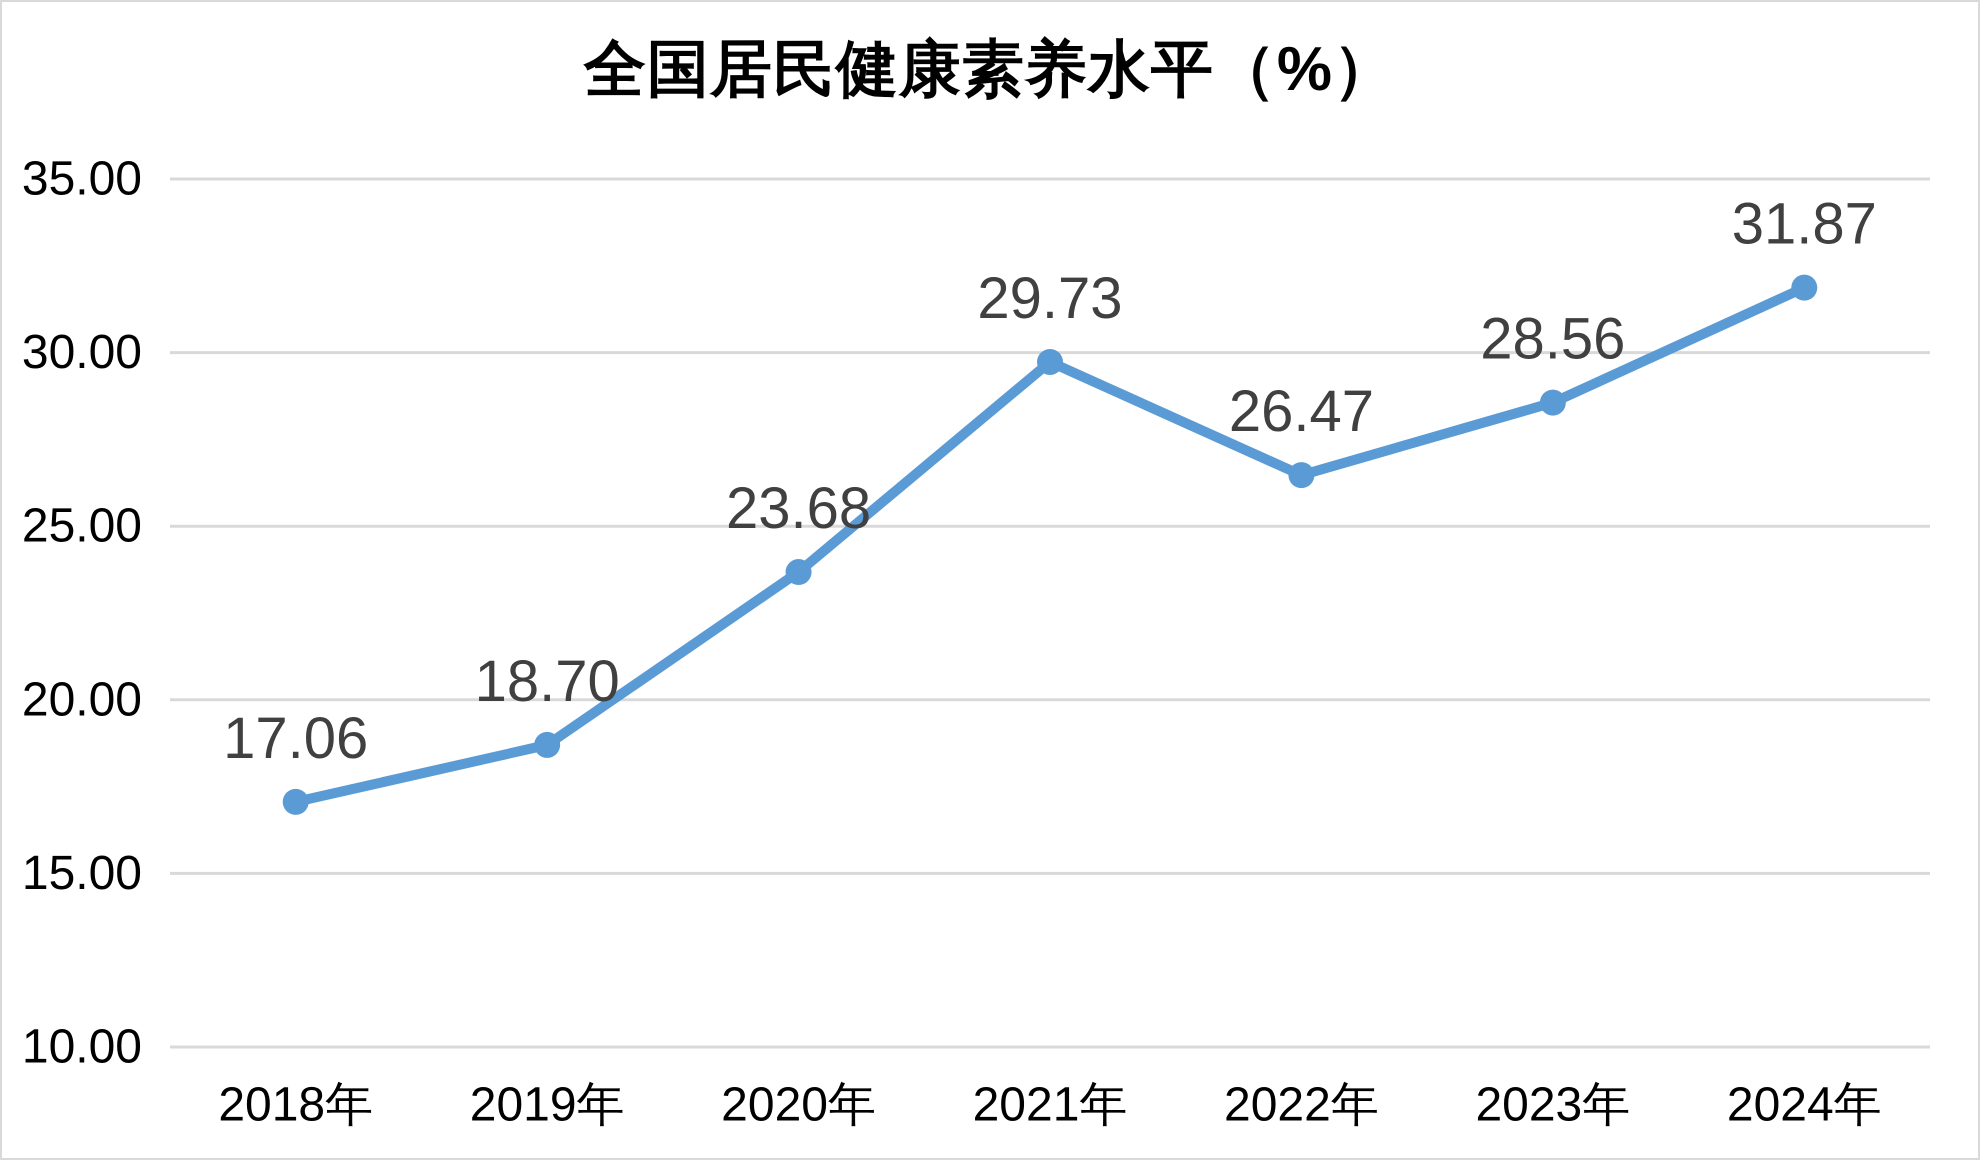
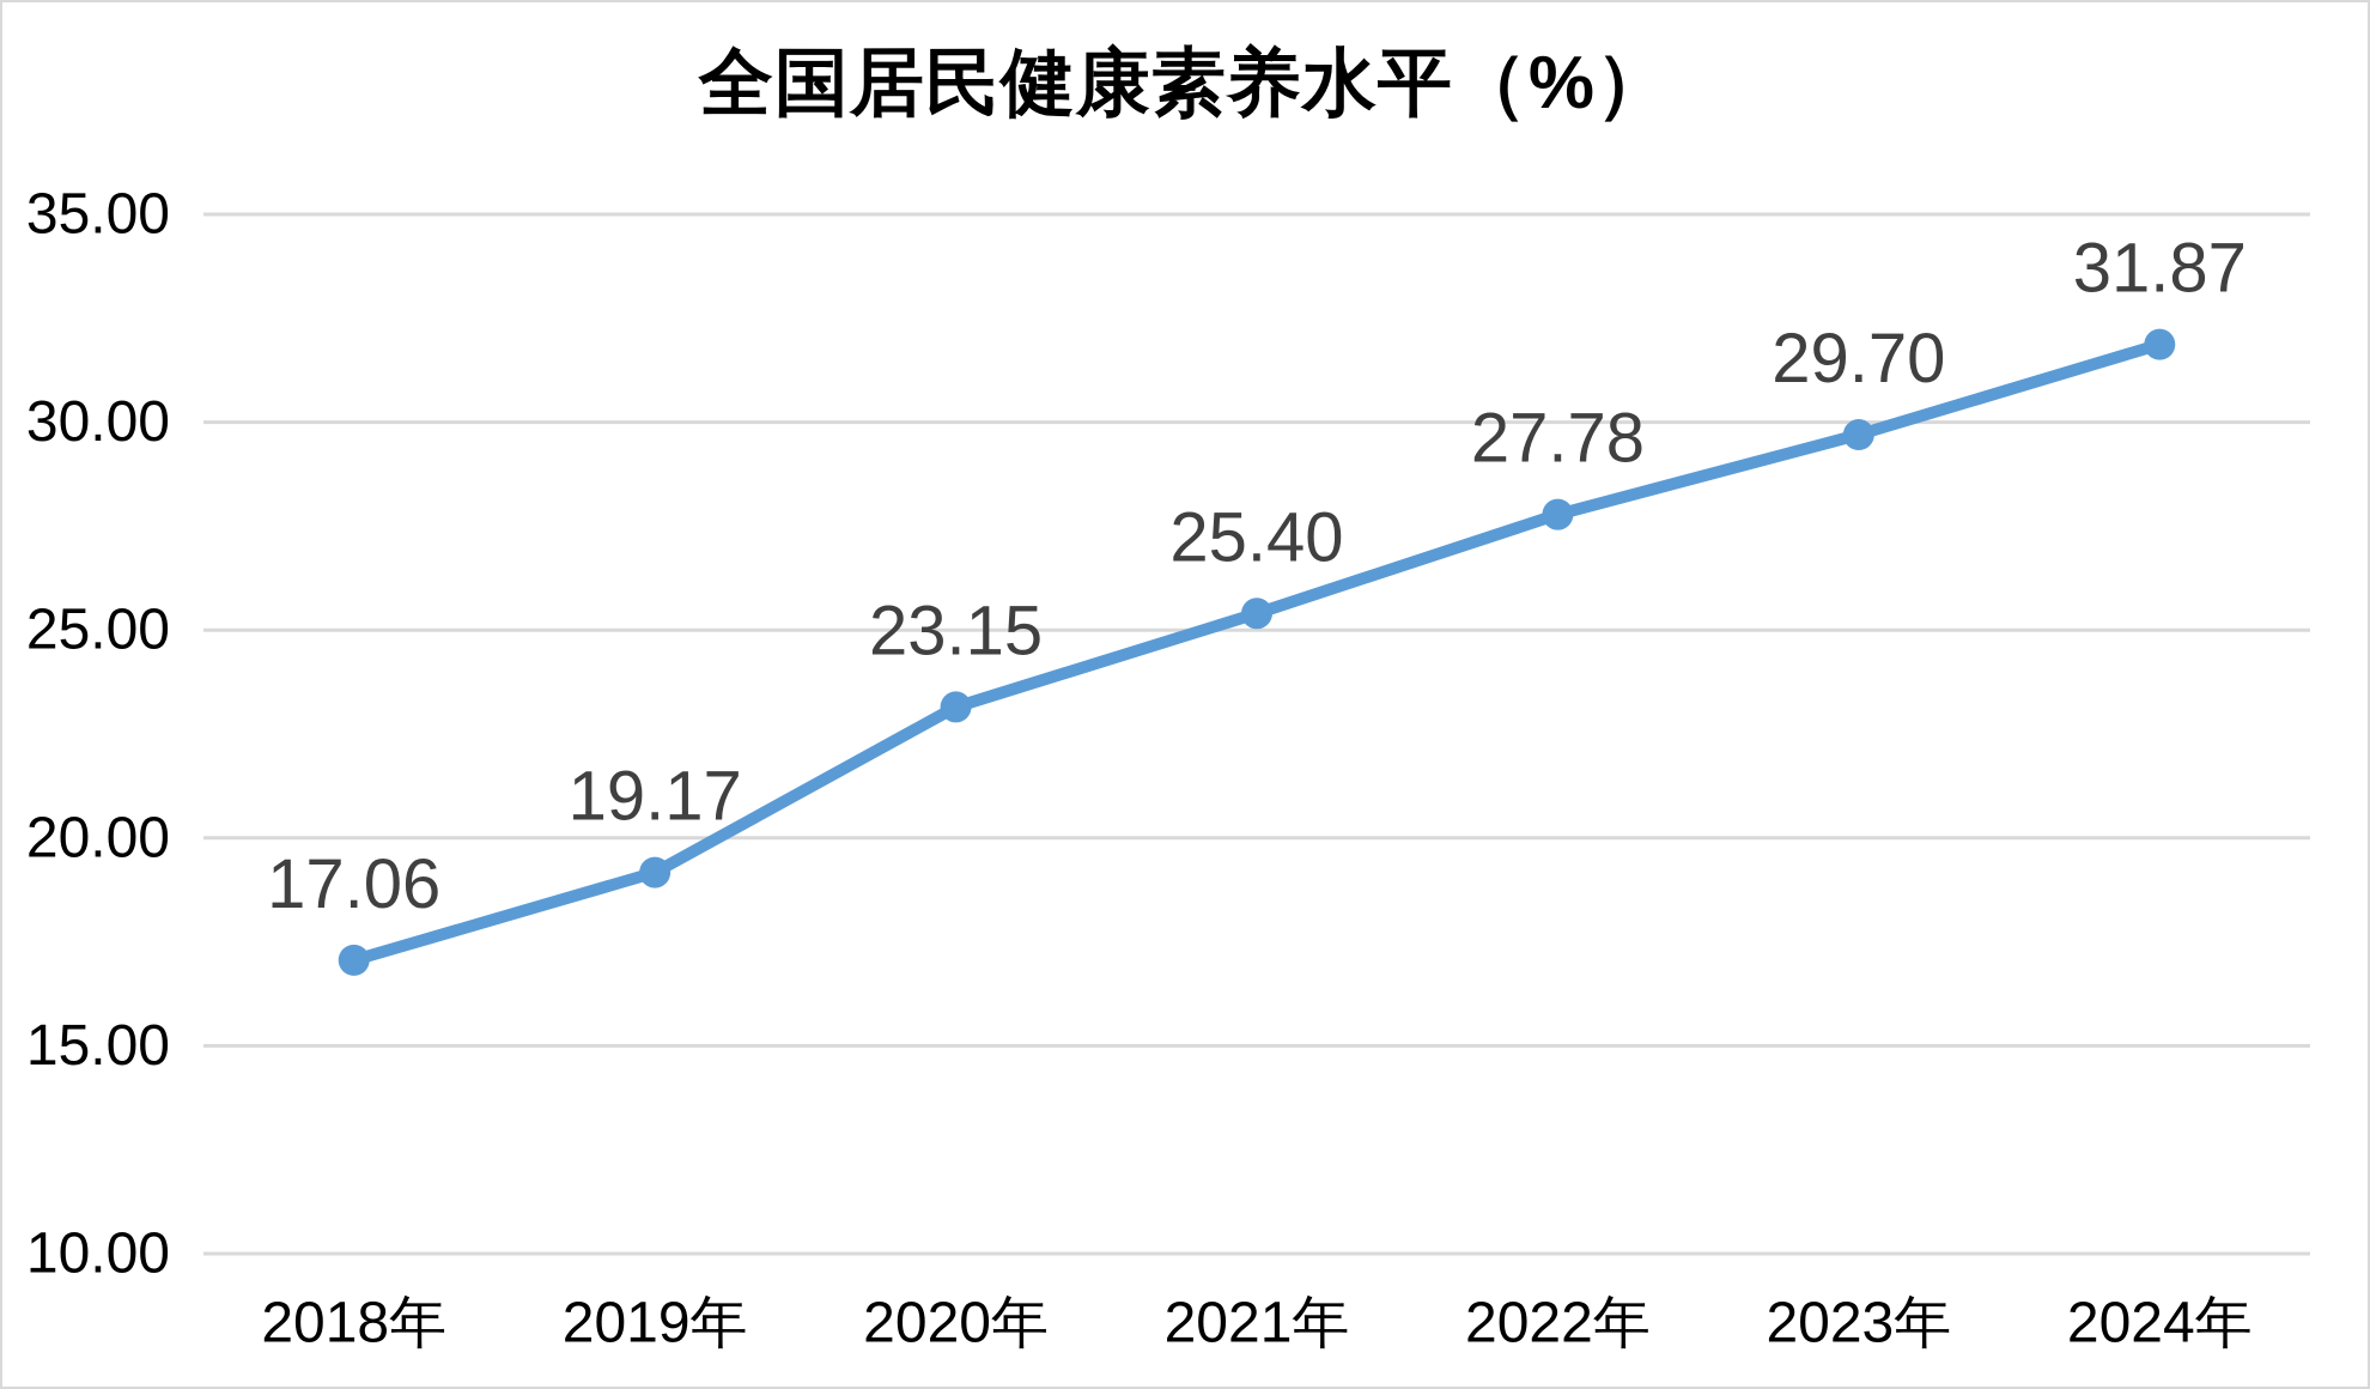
2019年: 18.70 -> 19.17
2020年: 23.68 -> 23.15
2021年: 29.73 -> 25.40
2022年: 26.47 -> 27.78
2023年: 28.56 -> 29.70
